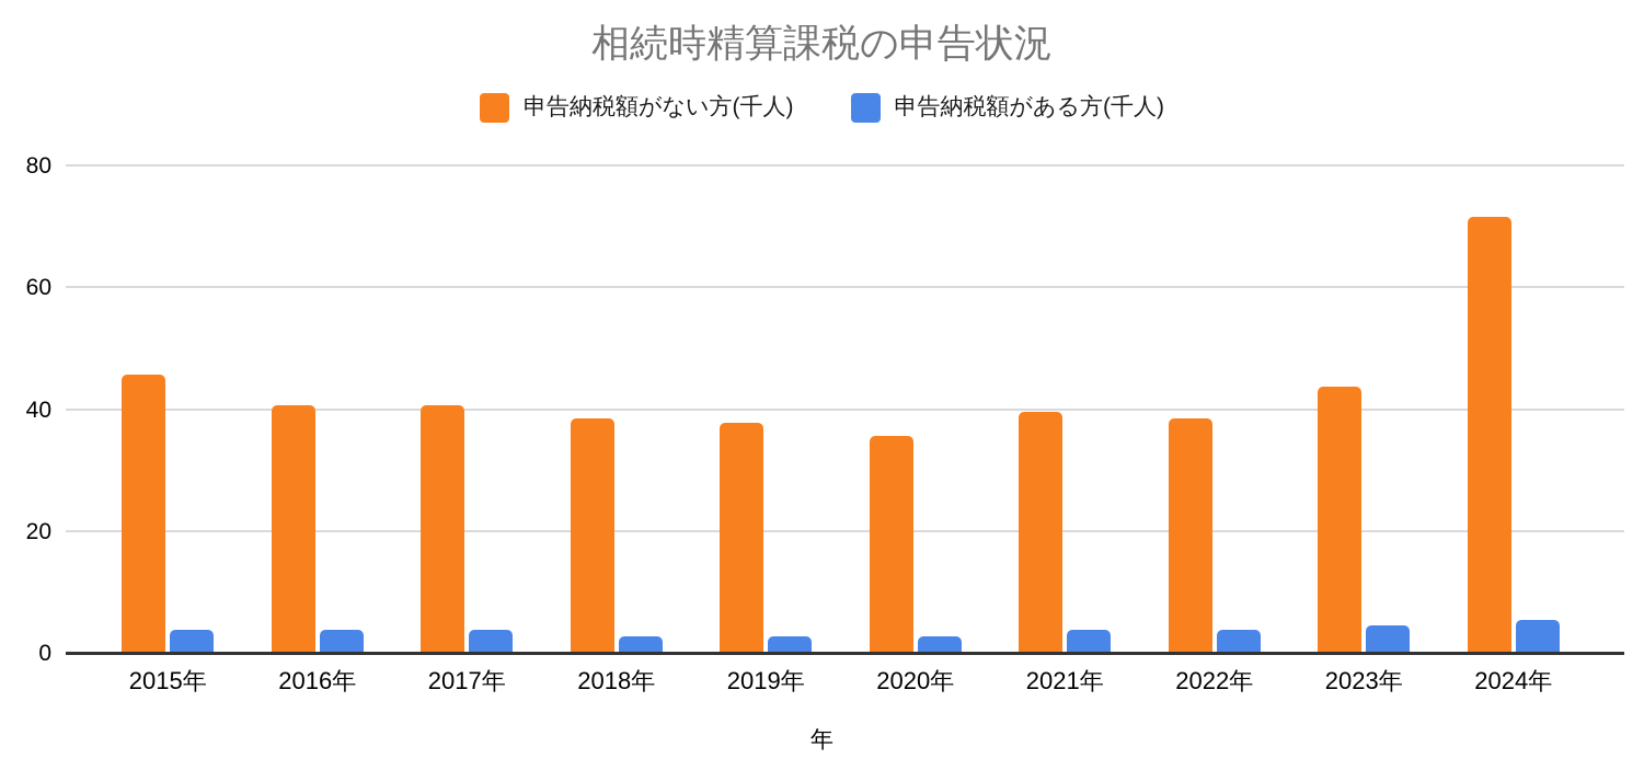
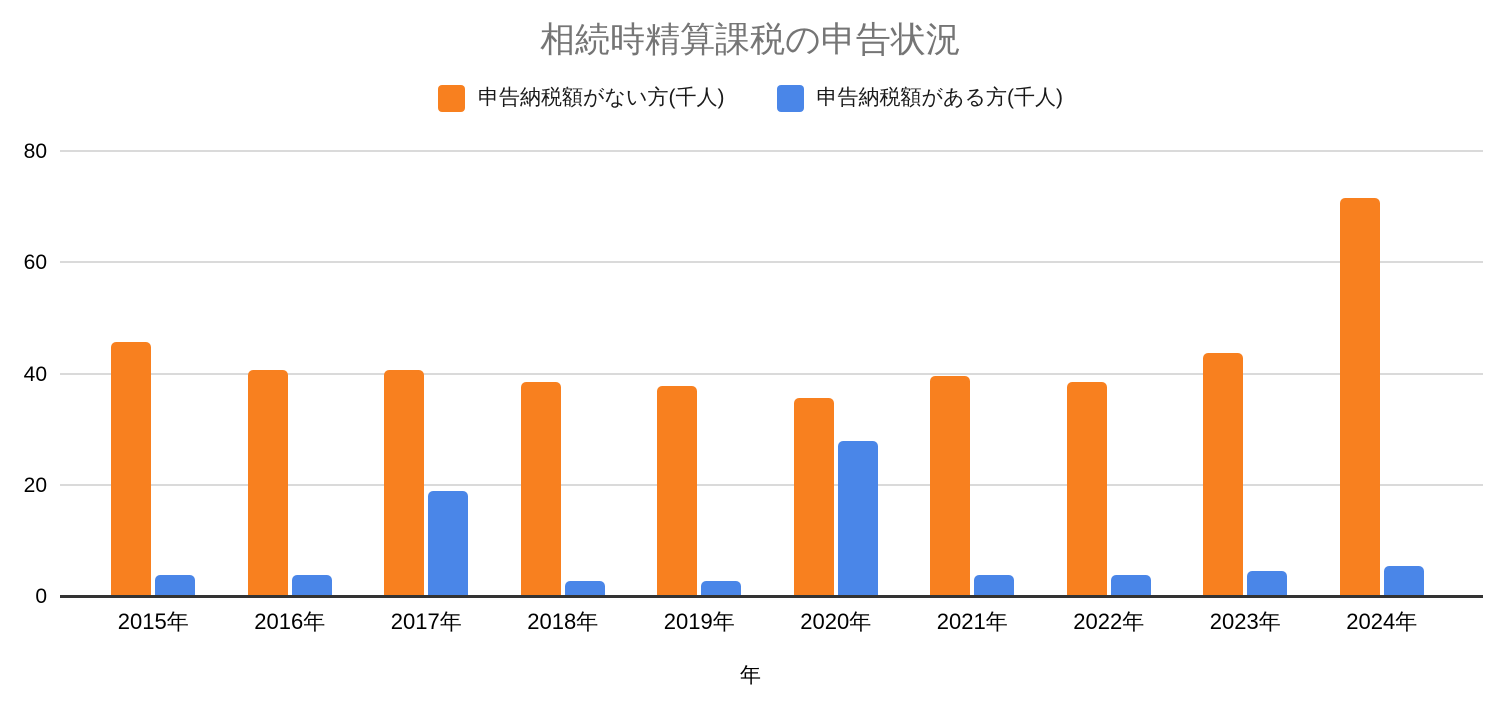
申告納税額がある方(千人)/2017年: 4 -> 19
申告納税額がある方(千人)/2020年: 3 -> 28
